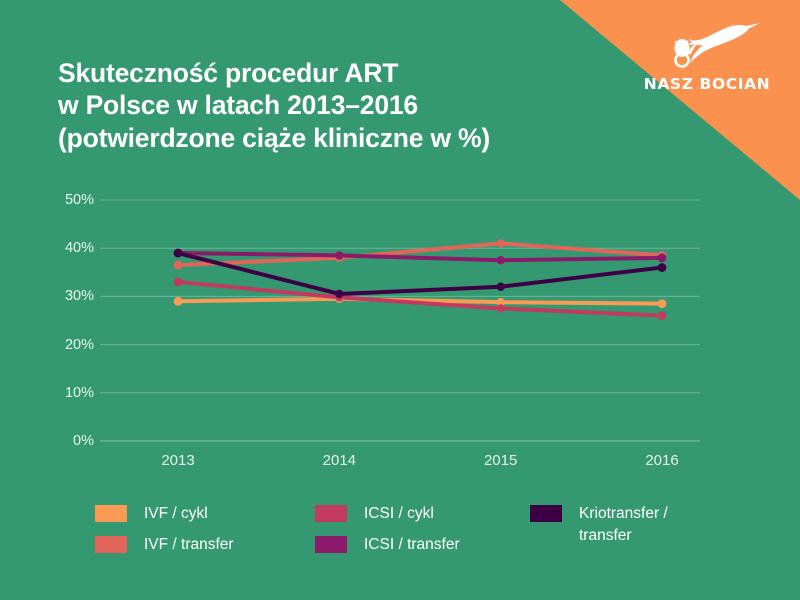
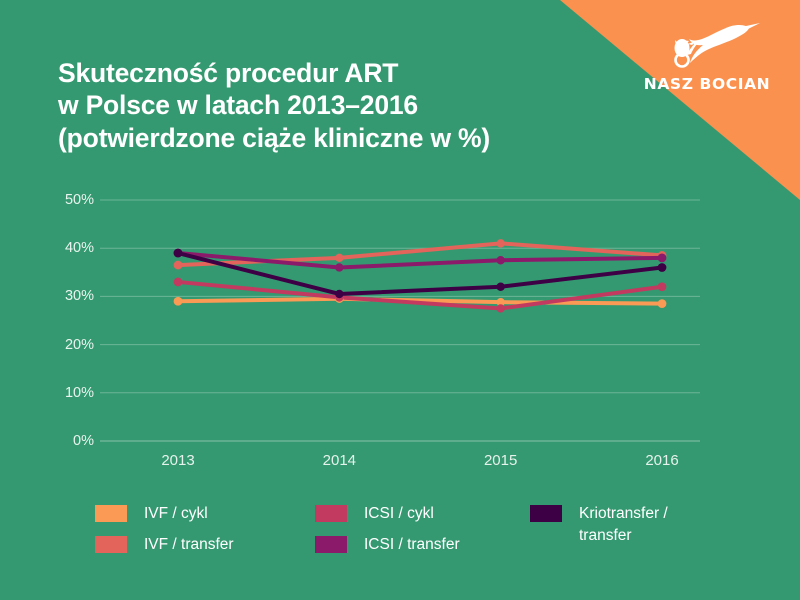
ICSI / transfer/2014: 38% -> 36%
ICSI / cykl/2016: 26% -> 32%
